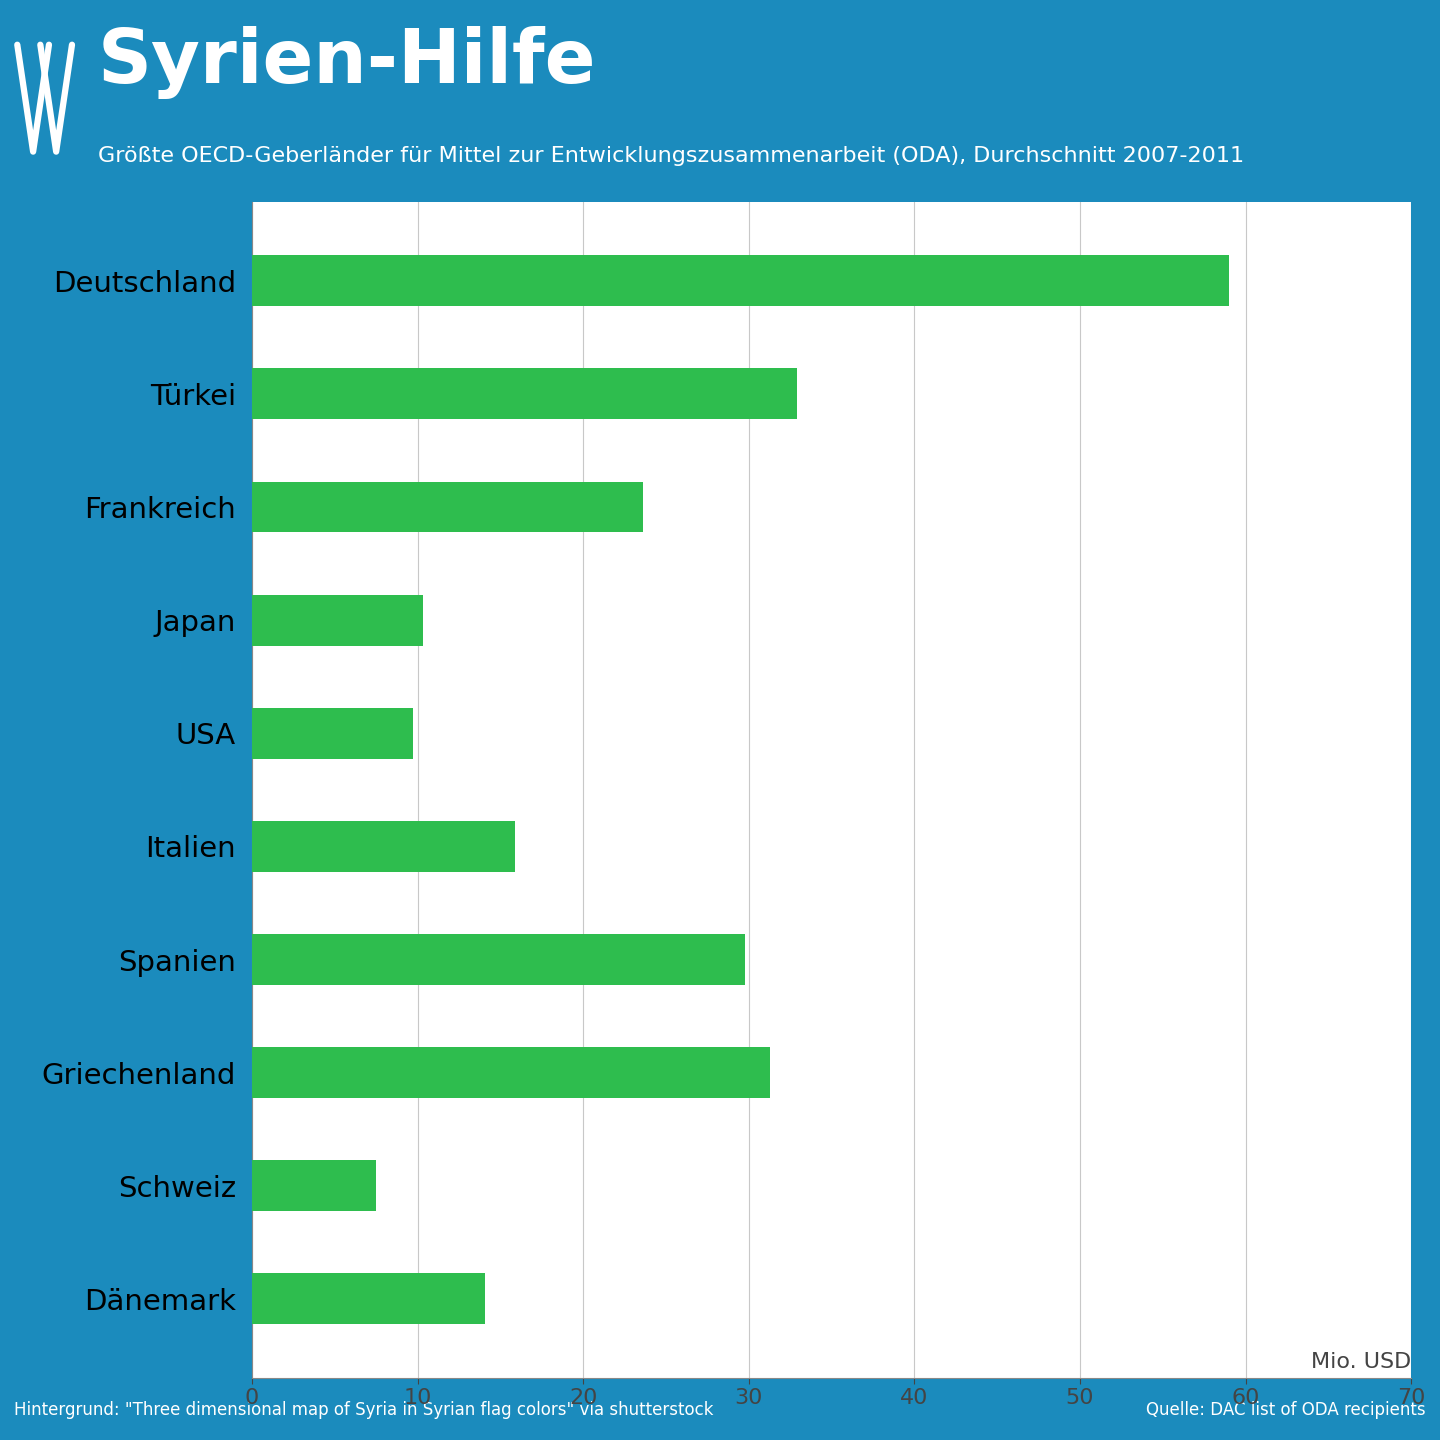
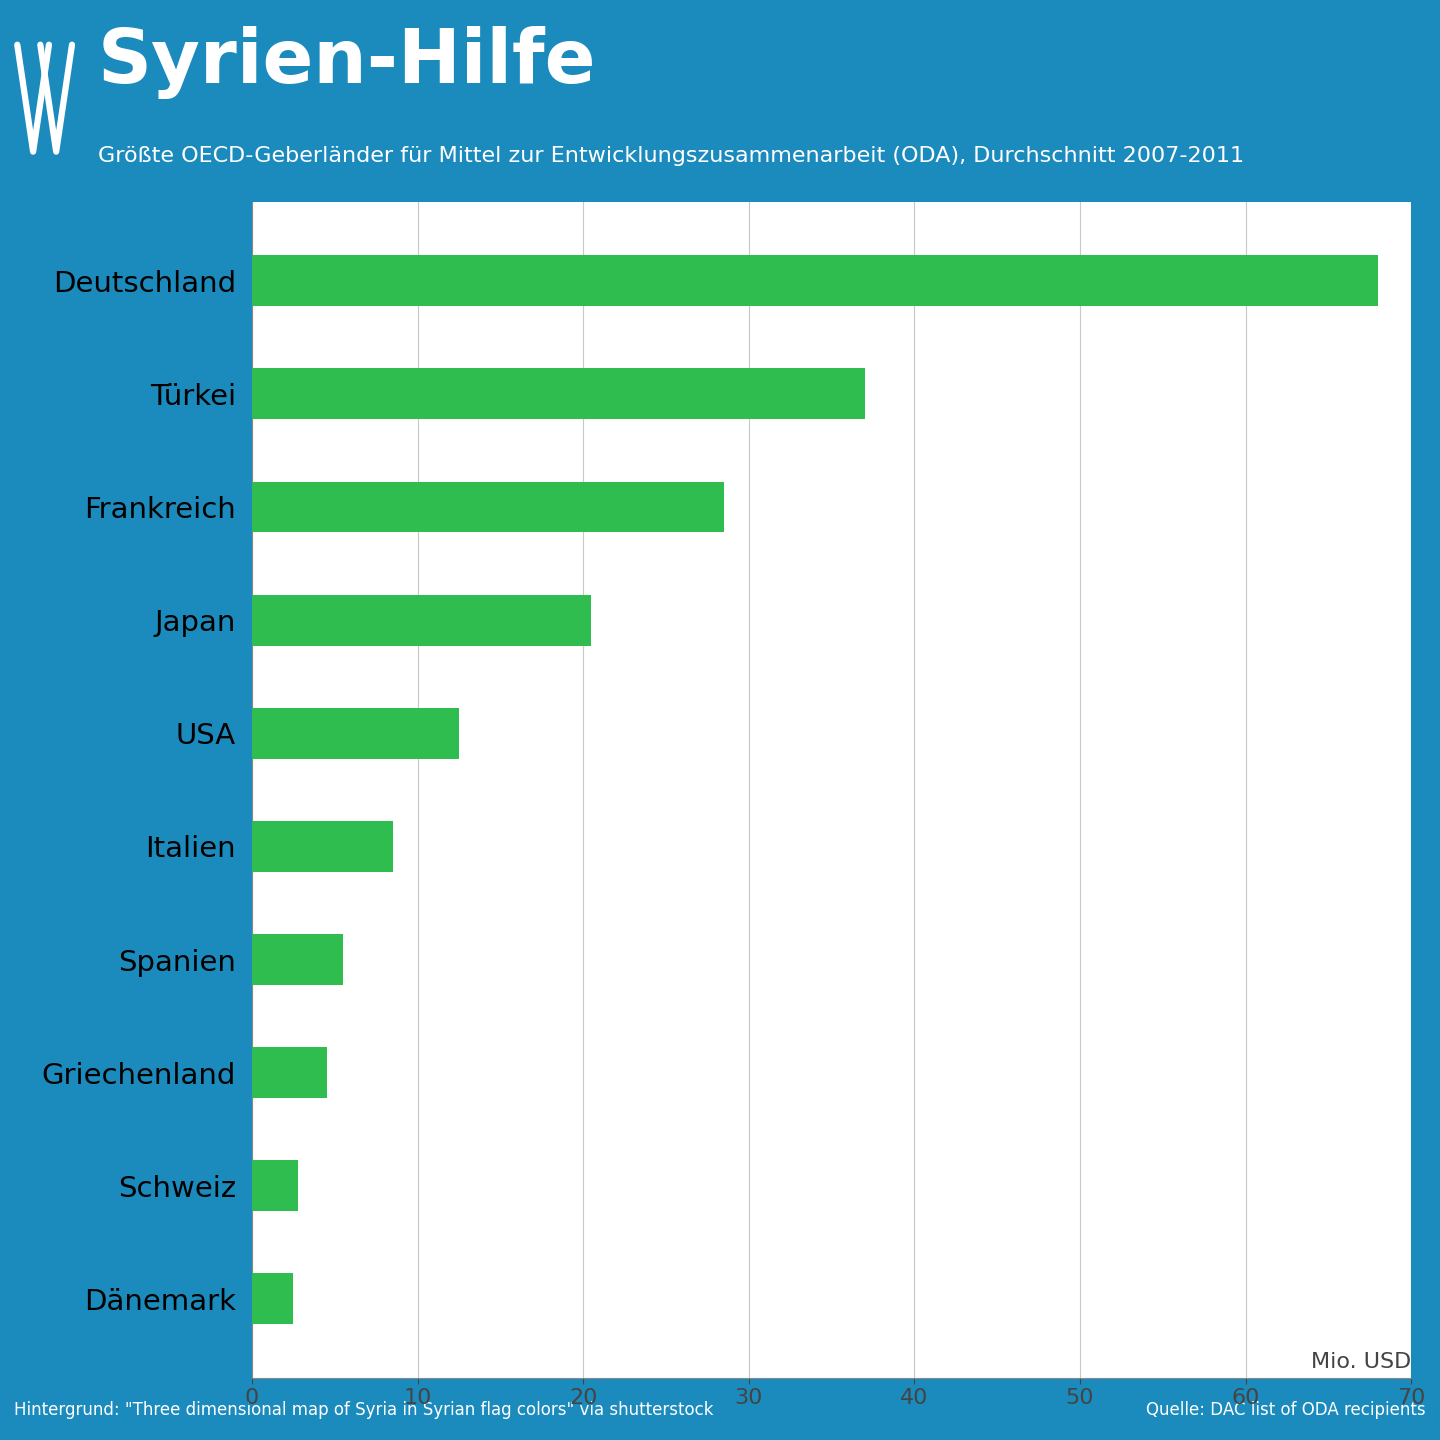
Deutschland: 59.0 -> 68.0
Türkei: 32.9 -> 37.0
Frankreich: 23.6 -> 28.5
Japan: 10.3 -> 20.5
USA: 9.7 -> 12.5
Italien: 15.9 -> 8.5
Spanien: 29.8 -> 5.5
Griechenland: 31.3 -> 4.5
Schweiz: 7.5 -> 2.8
Dänemark: 14.1 -> 2.5
